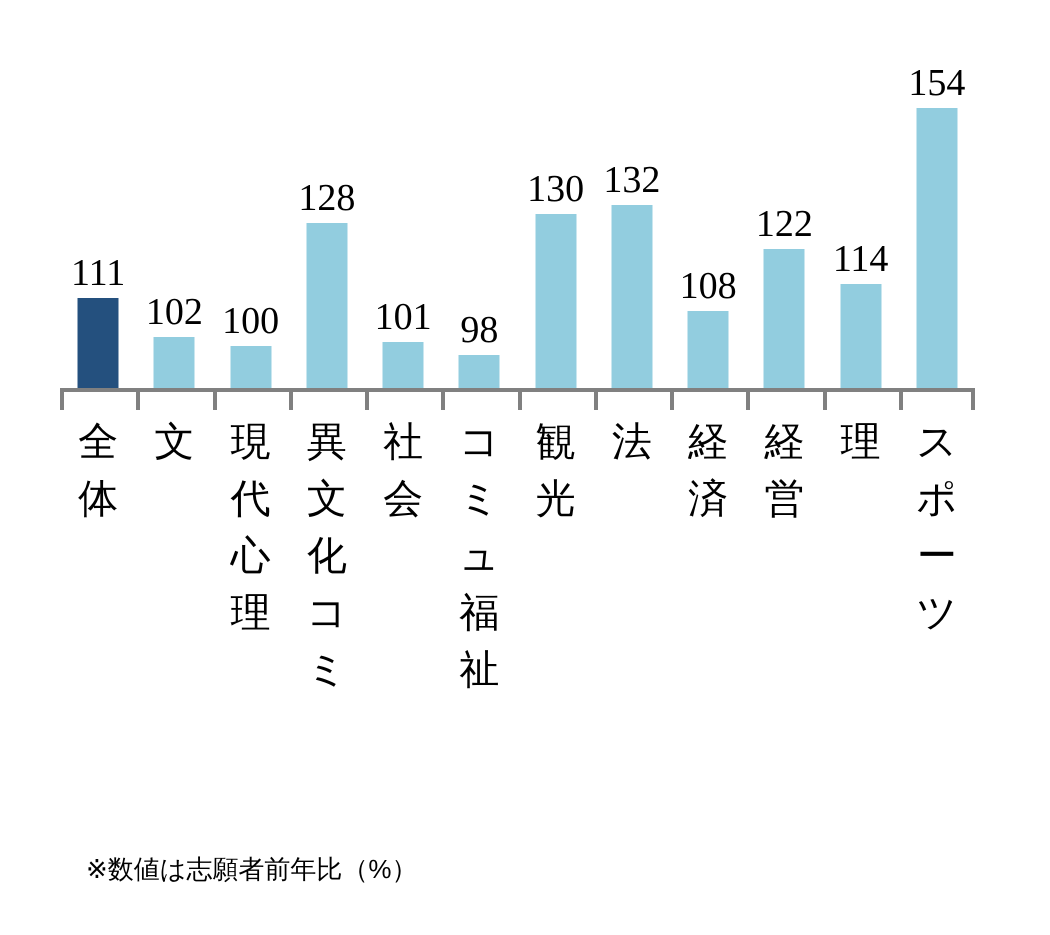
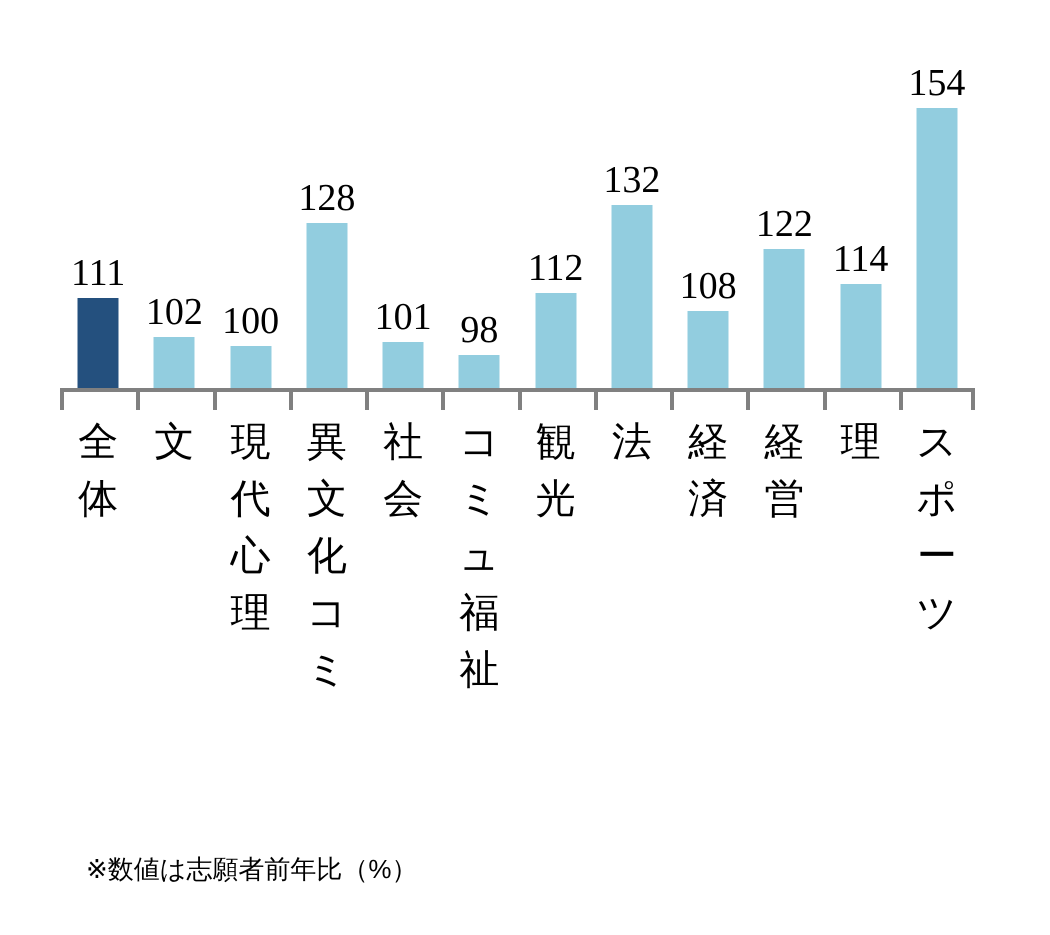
観光: 130 -> 112
